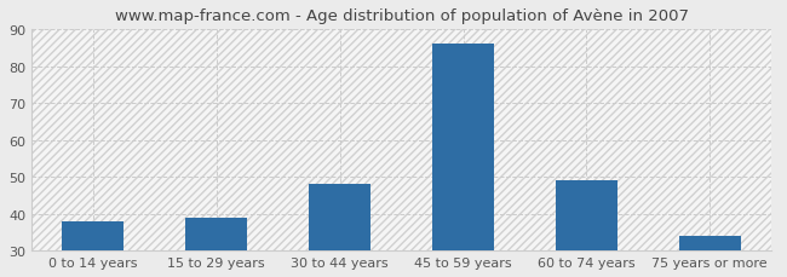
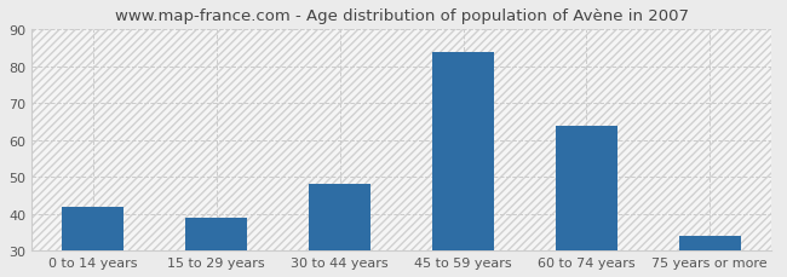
0 to 14 years: 38 -> 42
45 to 59 years: 86 -> 84
60 to 74 years: 49 -> 64
